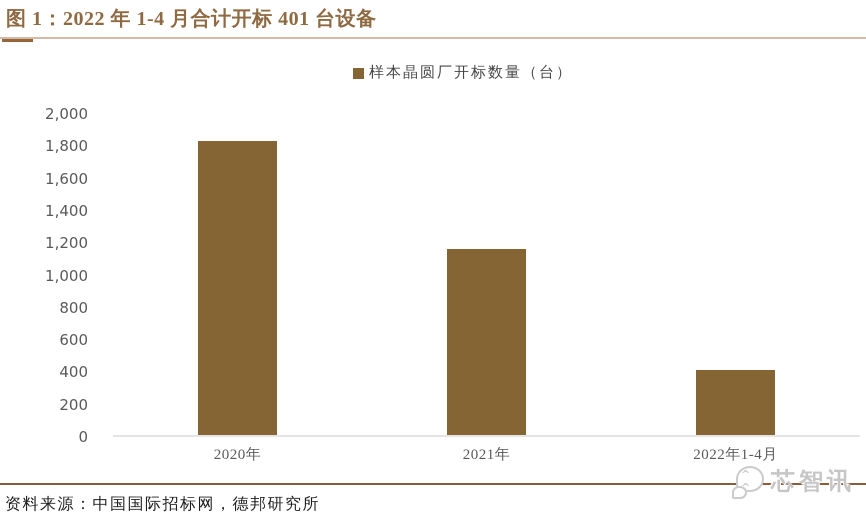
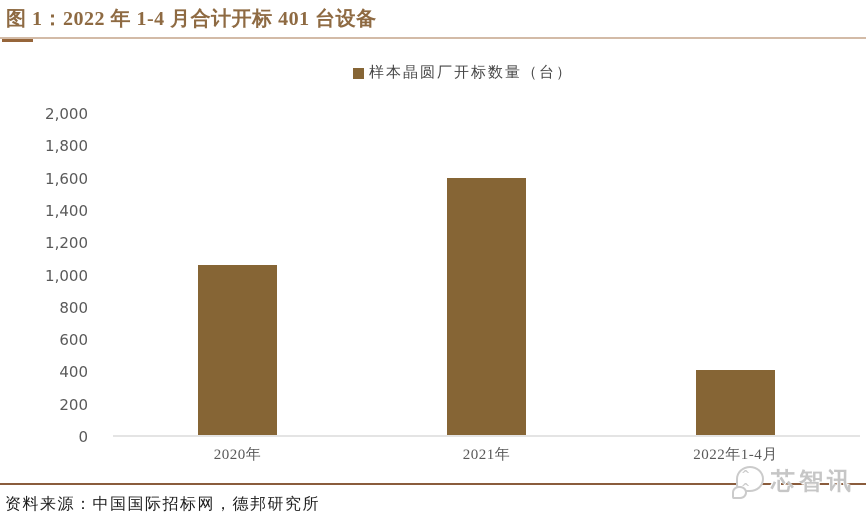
2020年: 1820 -> 1050
2021年: 1150 -> 1590
